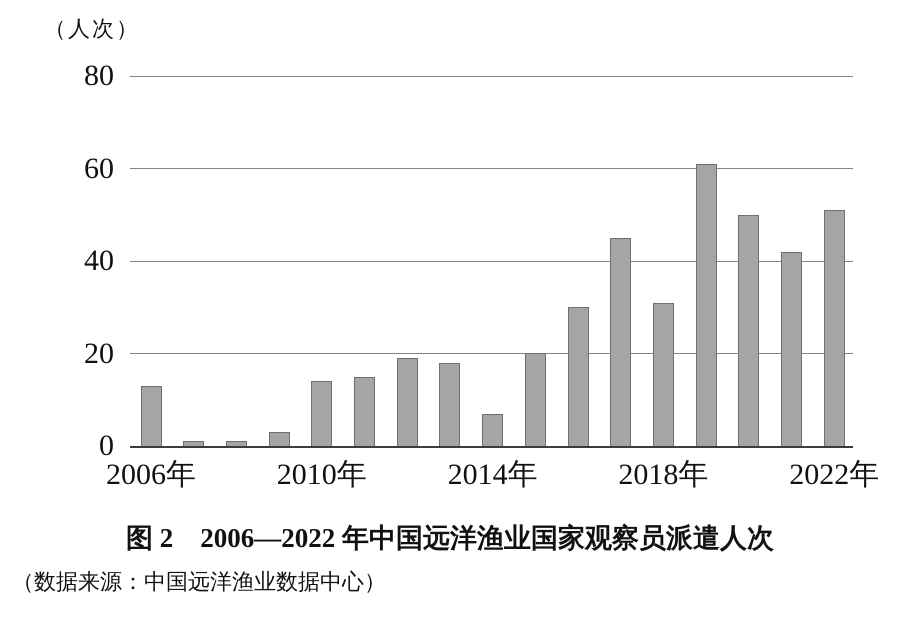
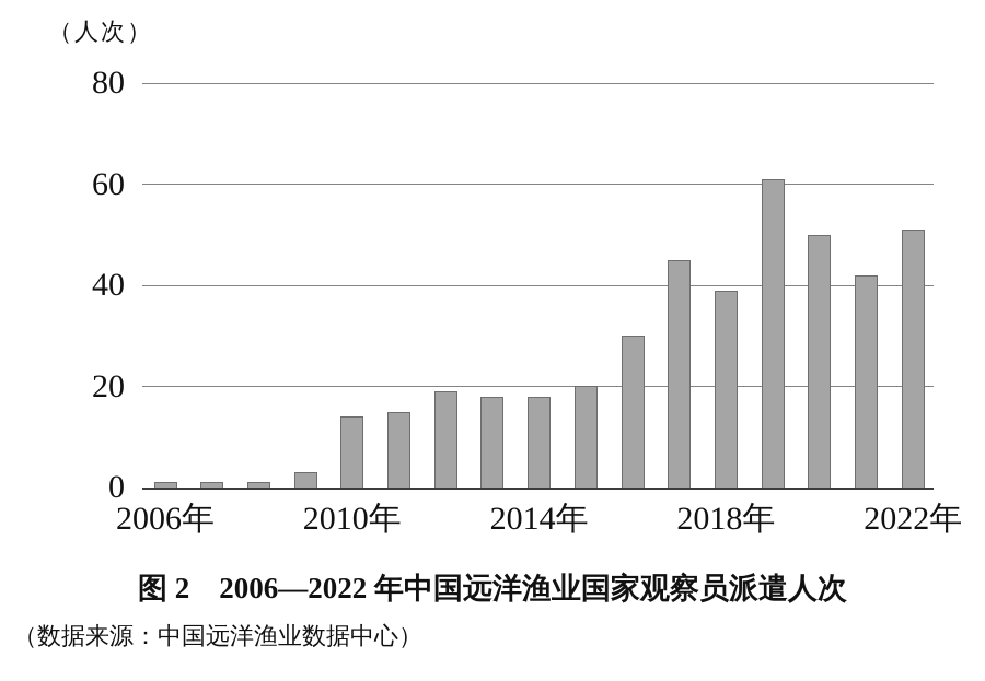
2006年: 13 -> 1
2014年: 7 -> 18
2018年: 31 -> 39
